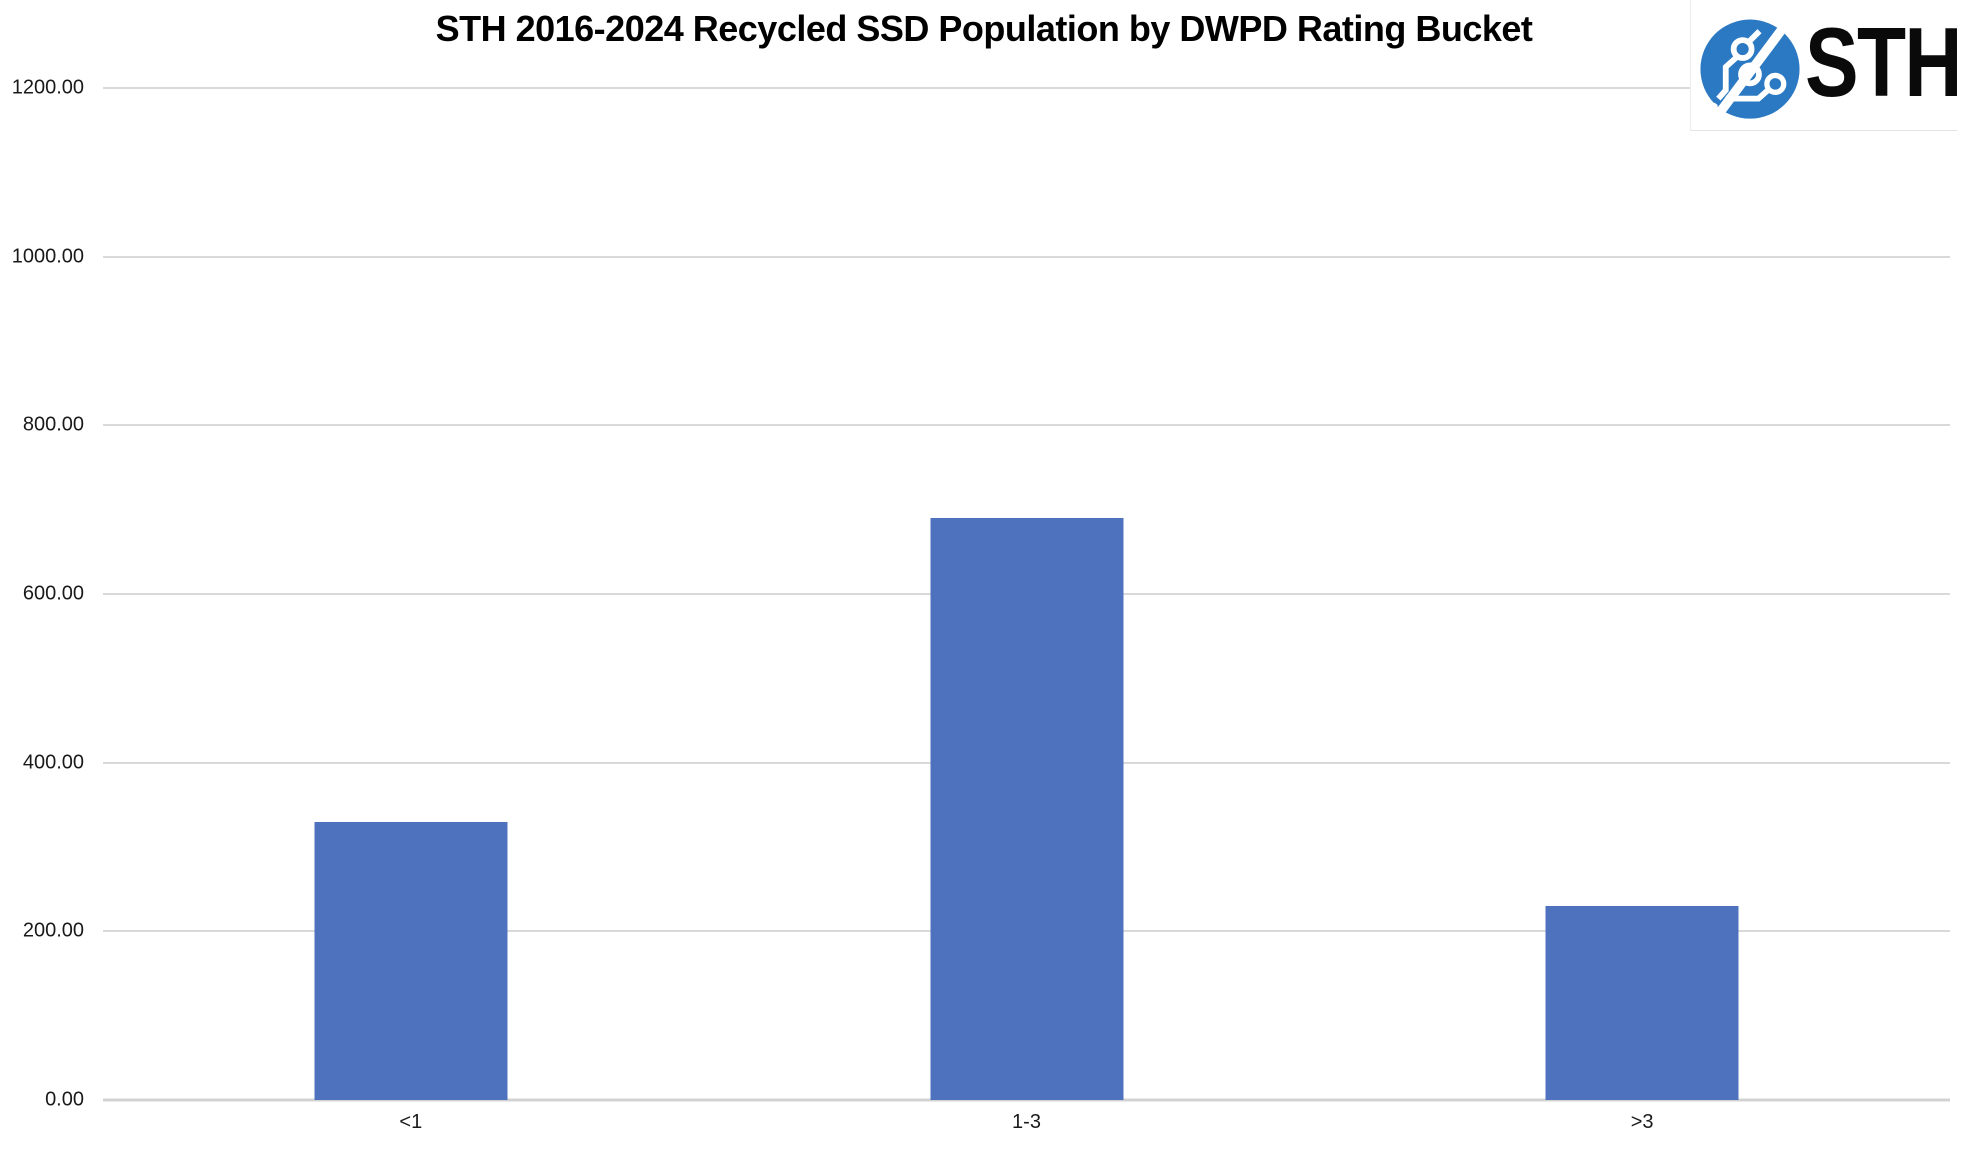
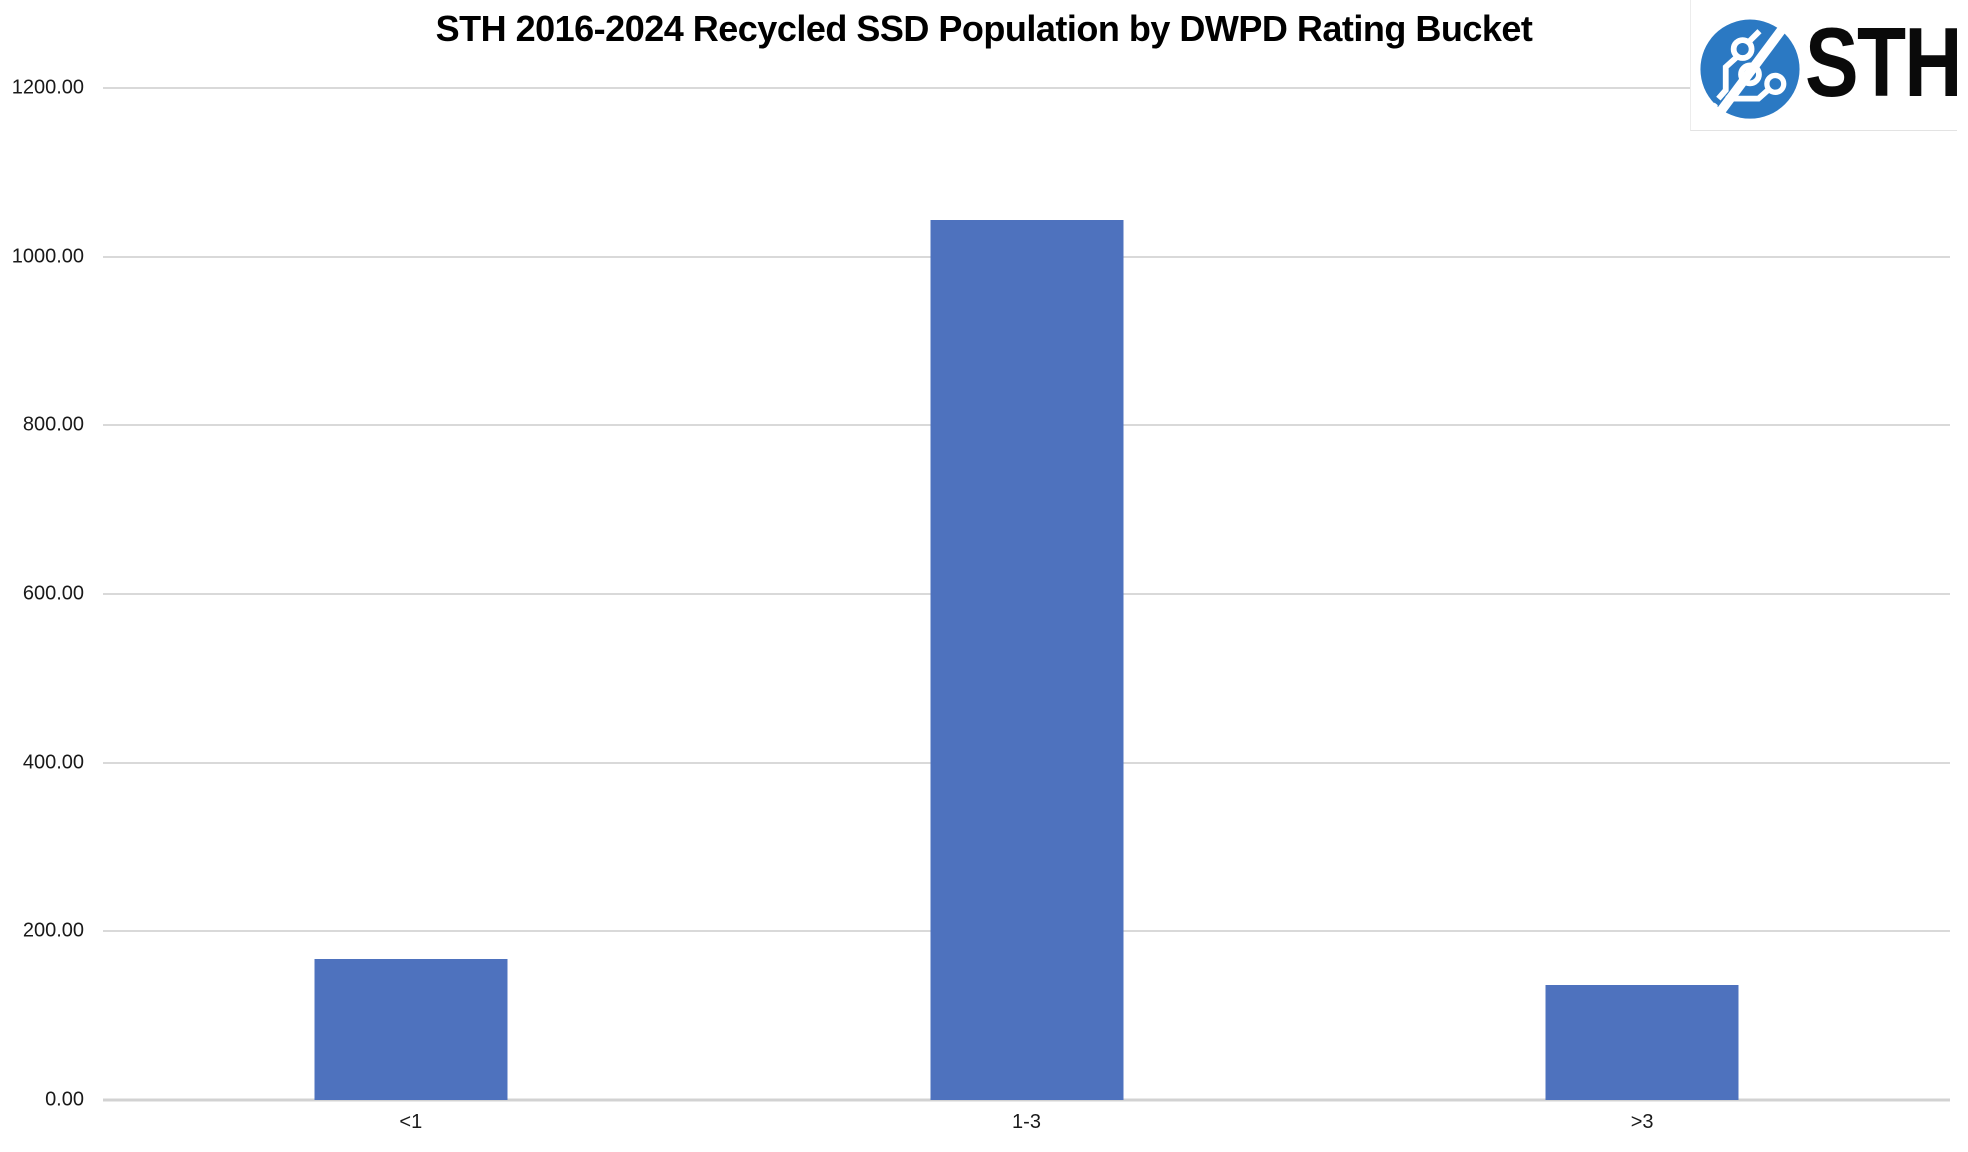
<1: 330 -> 170
1-3: 690 -> 1040
>3: 230 -> 140
